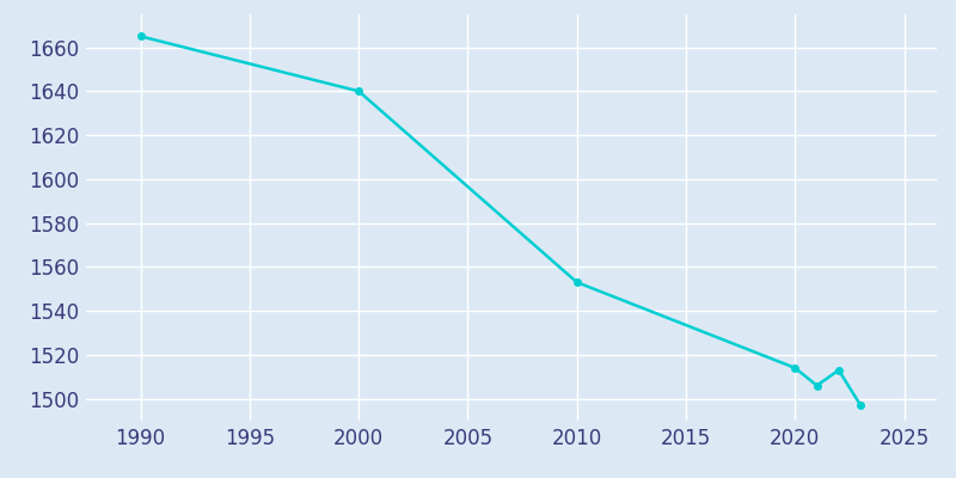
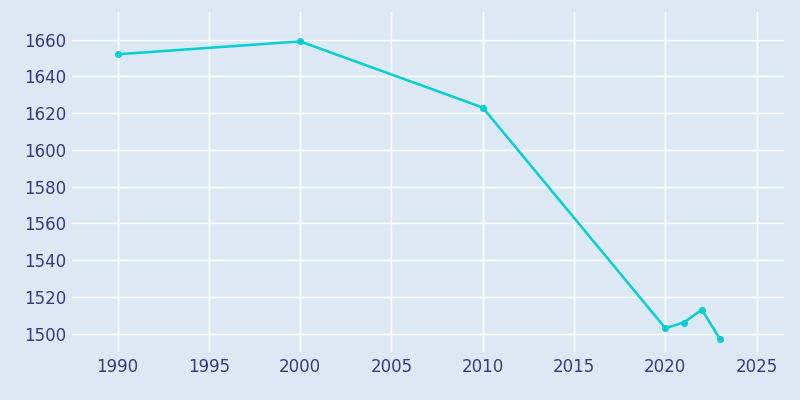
1990: 1665 -> 1652
2000: 1640 -> 1659
2010: 1553 -> 1623
2020: 1514 -> 1503
